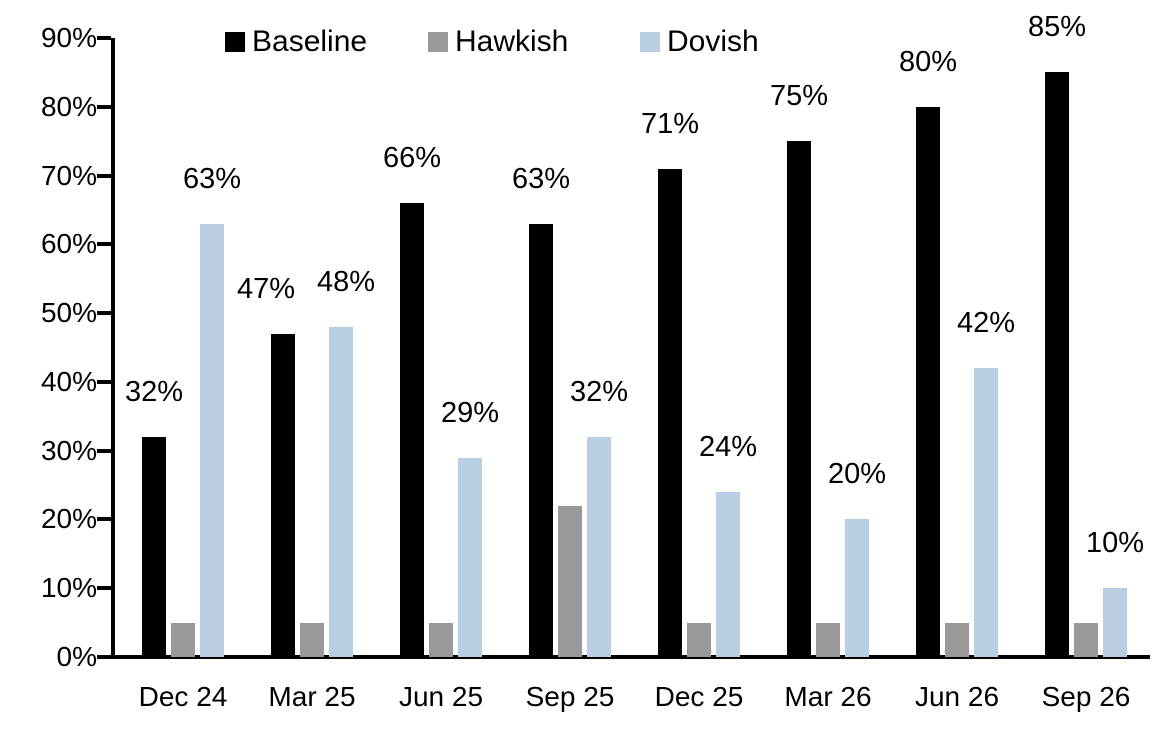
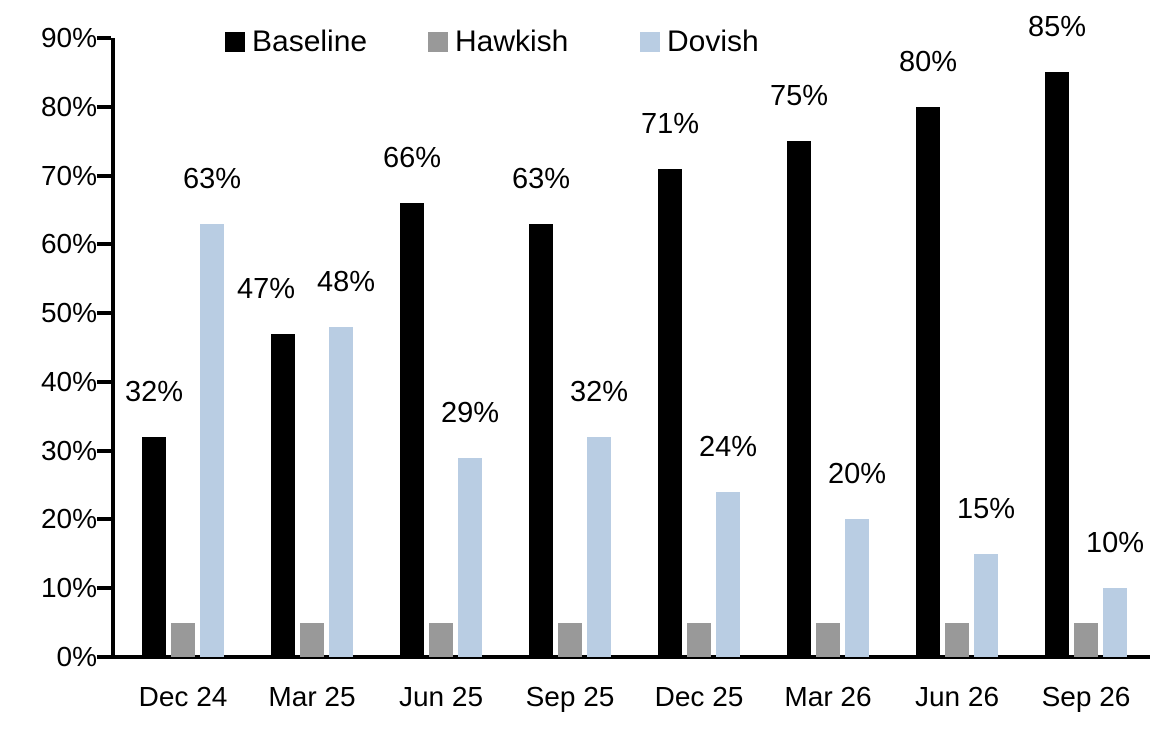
Hawkish/Sep 25: 22% -> 5%
Dovish/Jun 26: 42% -> 15%
